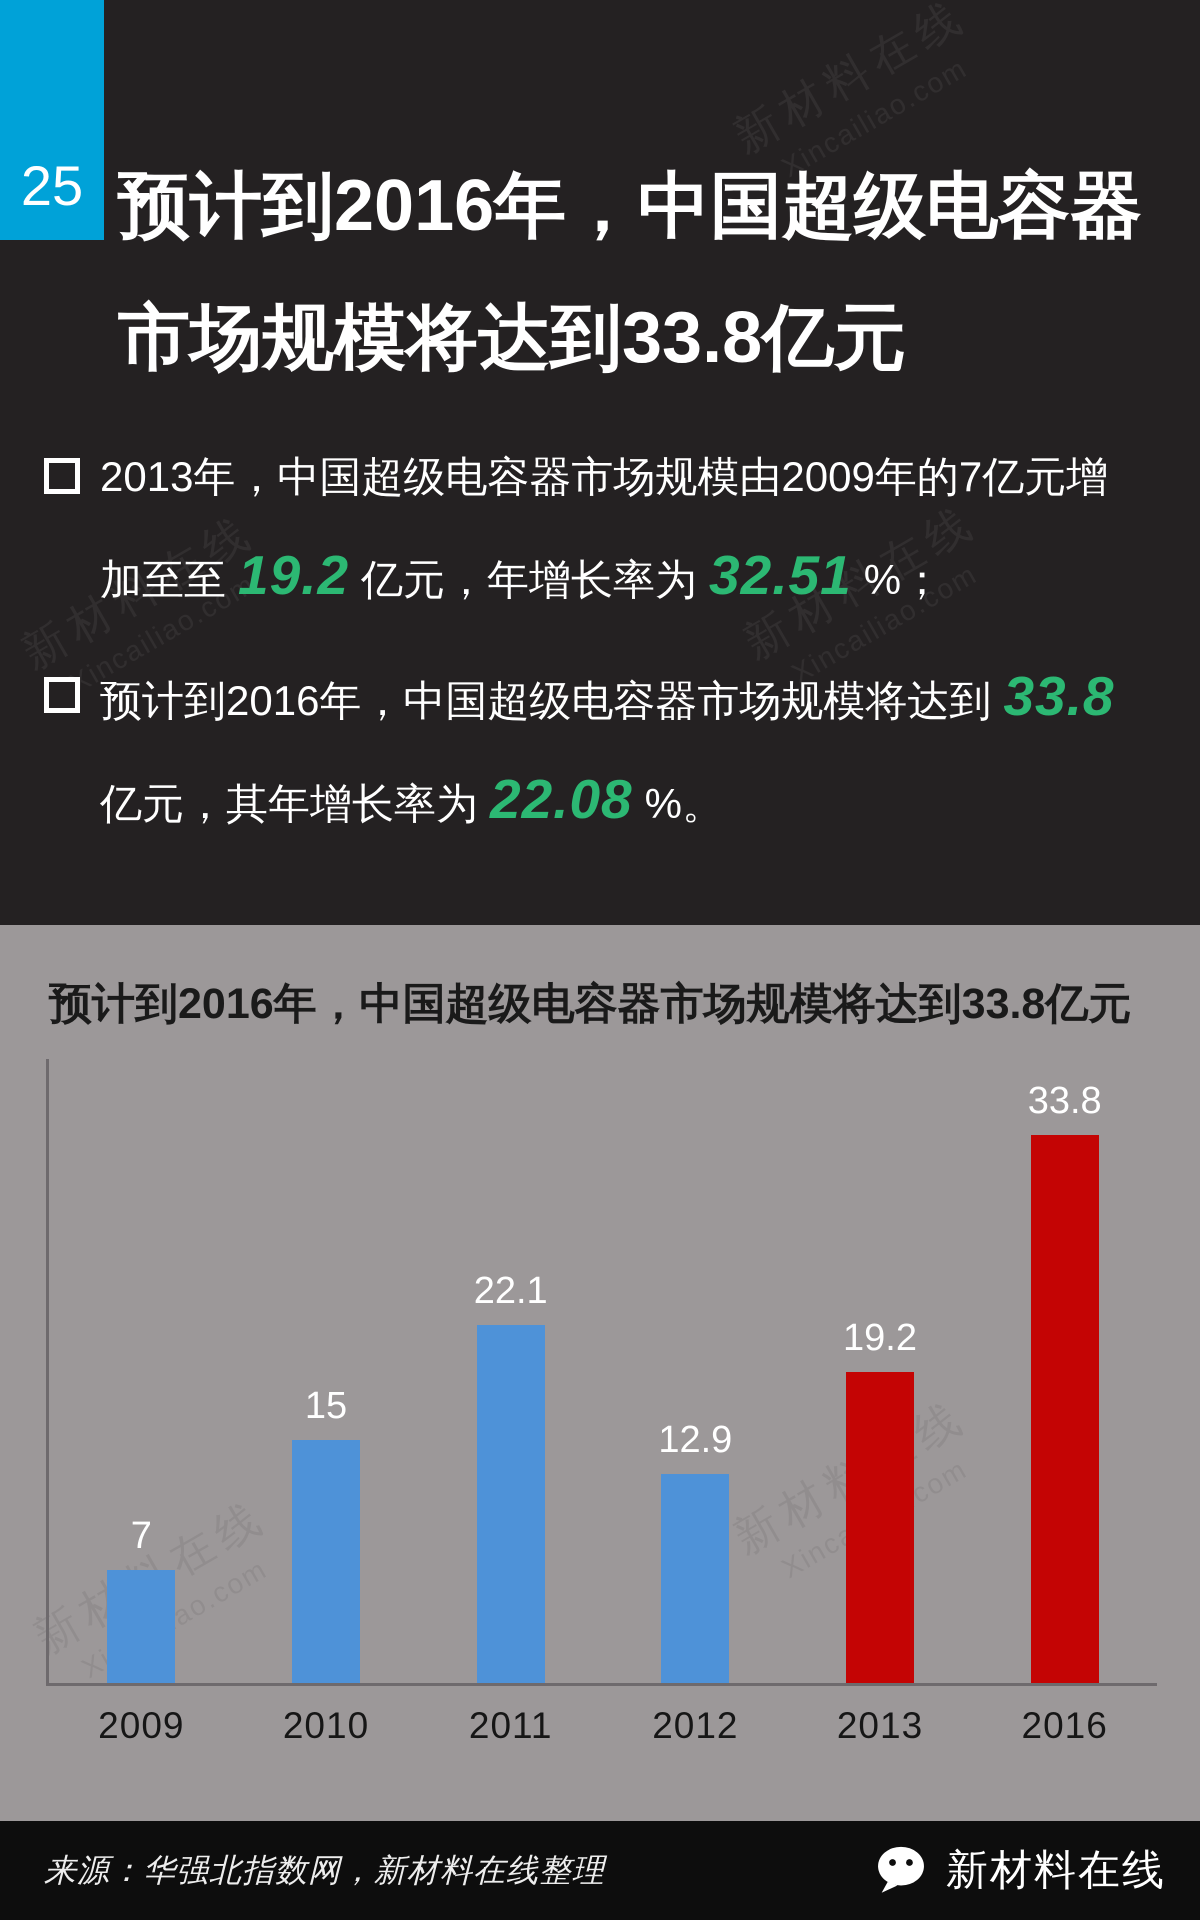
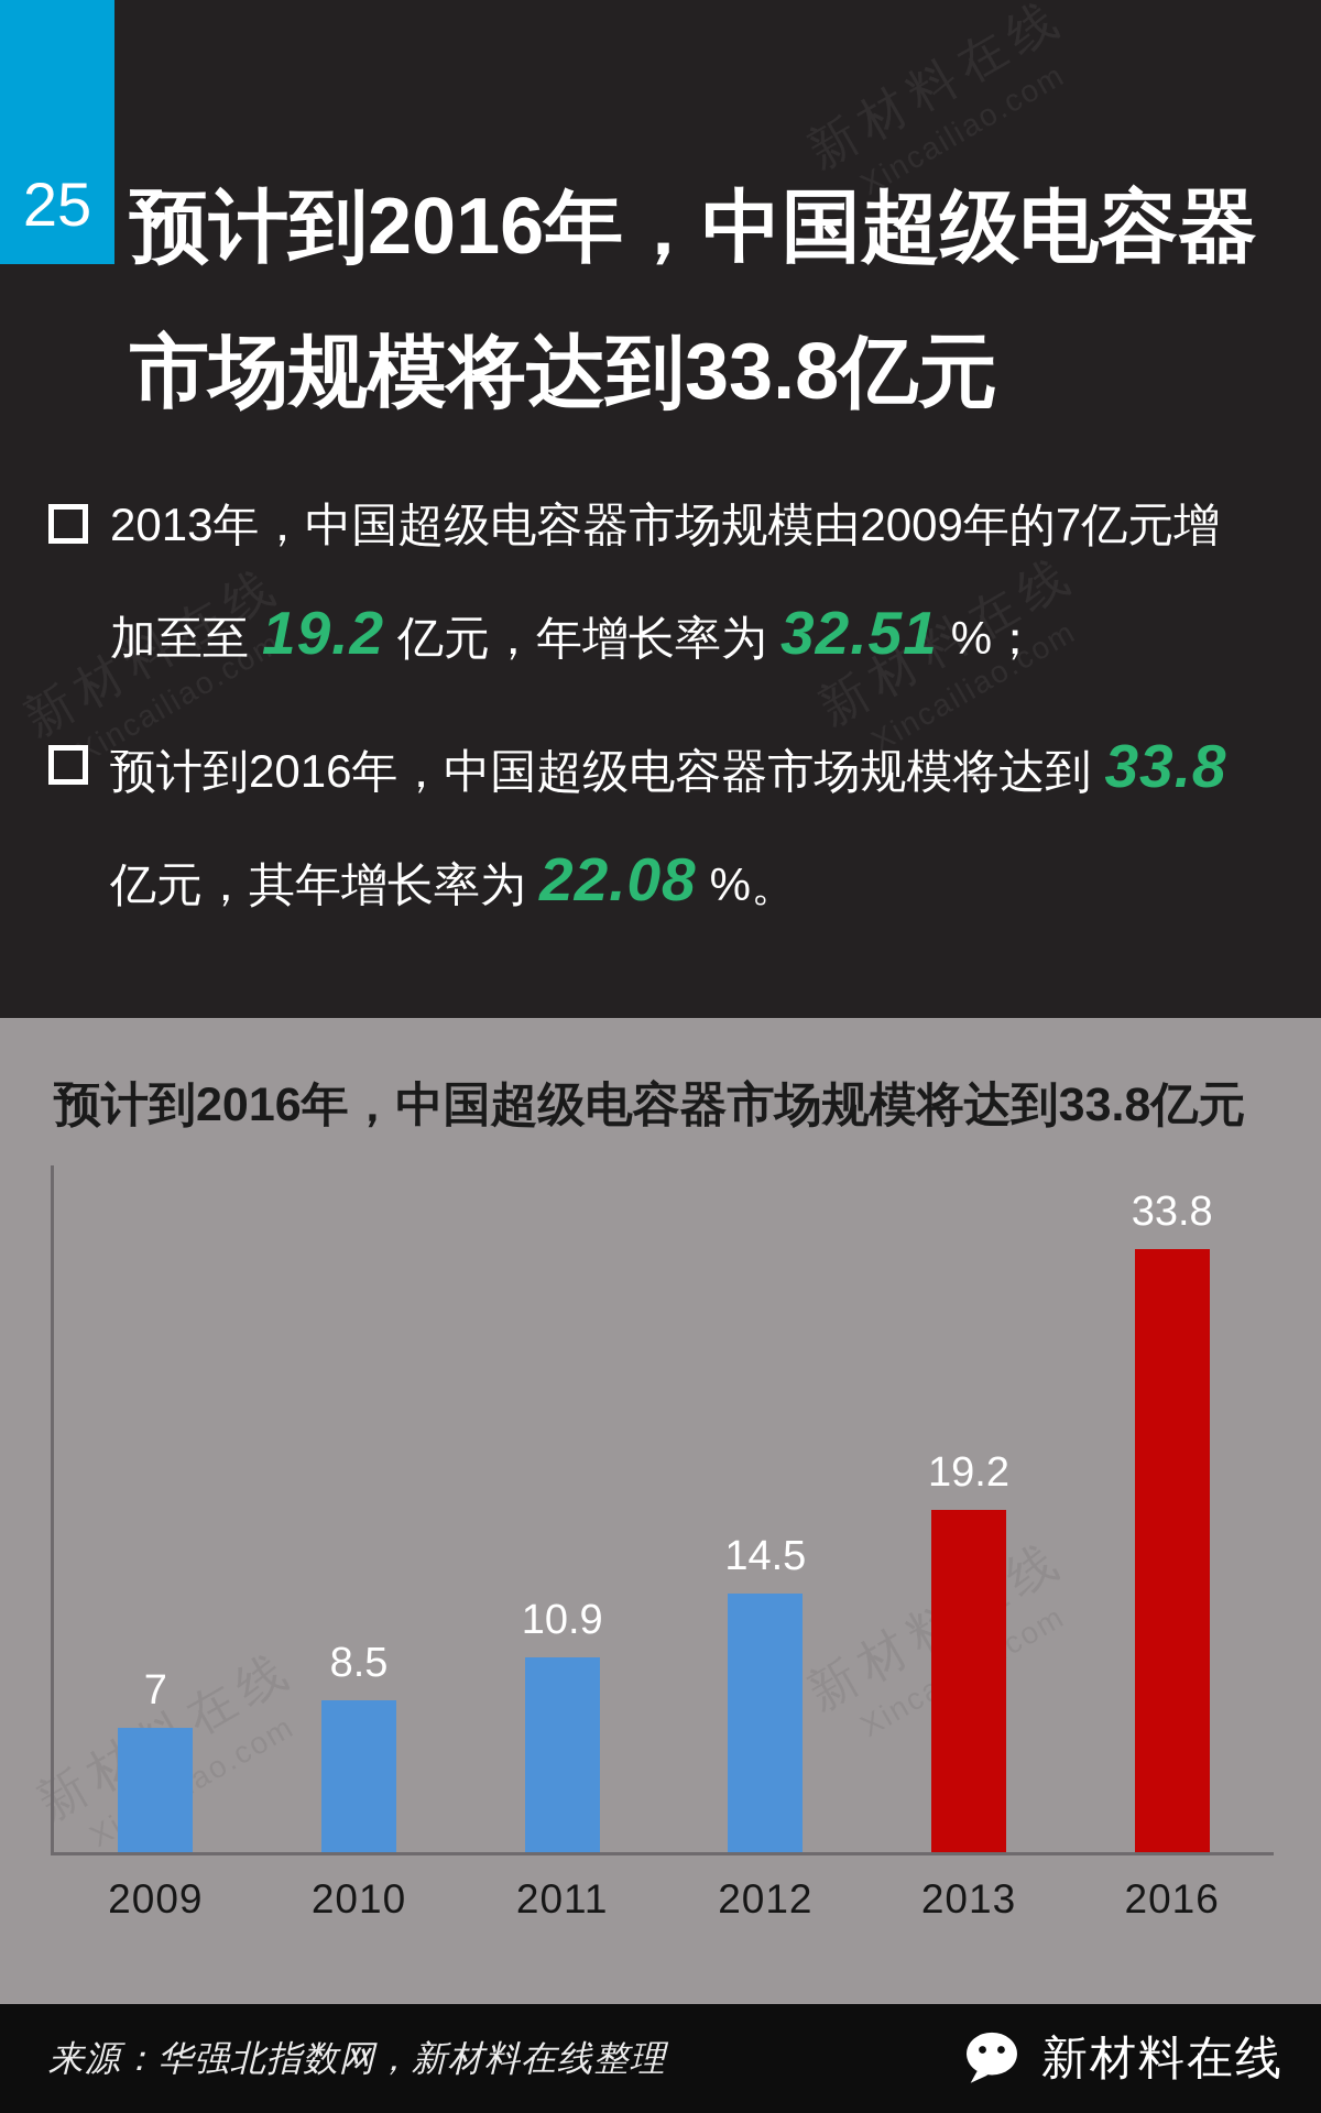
2010: 15 -> 8.5
2011: 22.1 -> 10.9
2012: 12.9 -> 14.5
